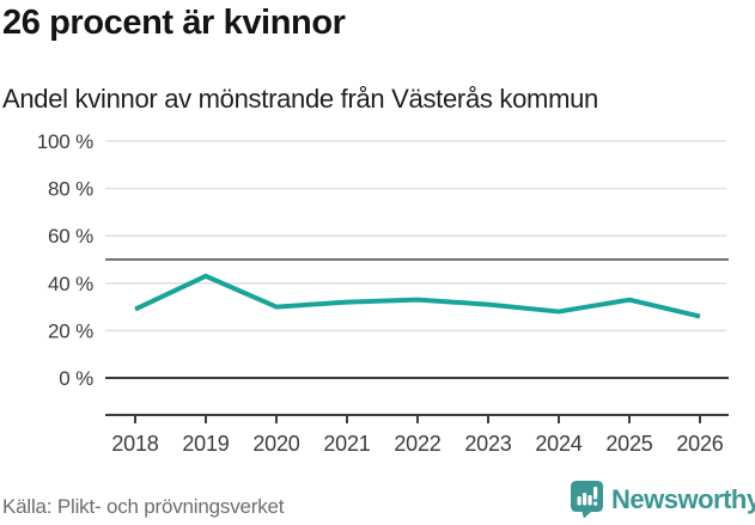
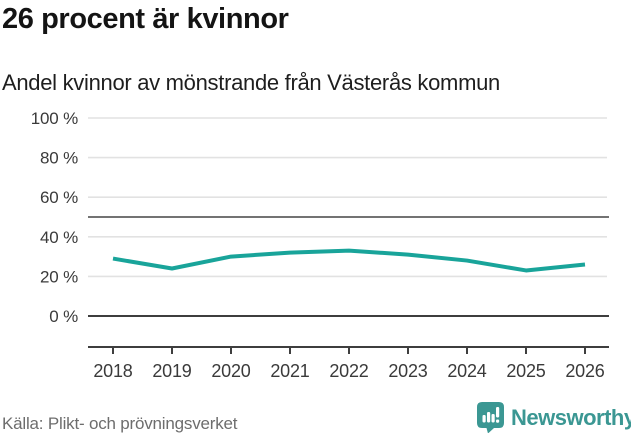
2019: 43% -> 24%
2025: 33% -> 23%
